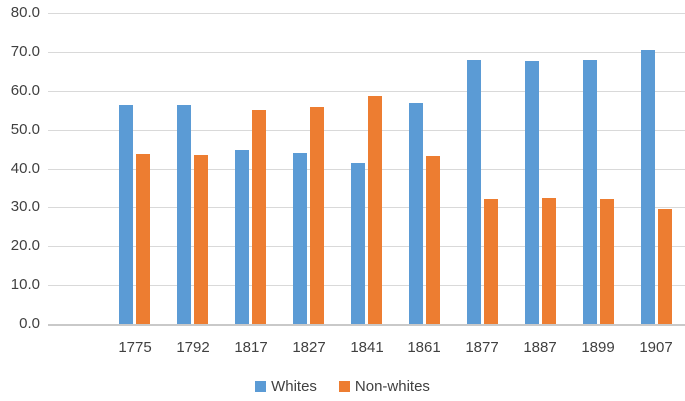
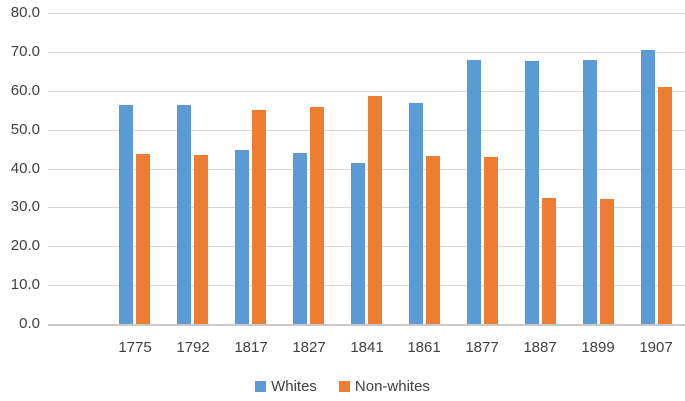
Non-whites/1877: 32 -> 43
Non-whites/1907: 30 -> 61
